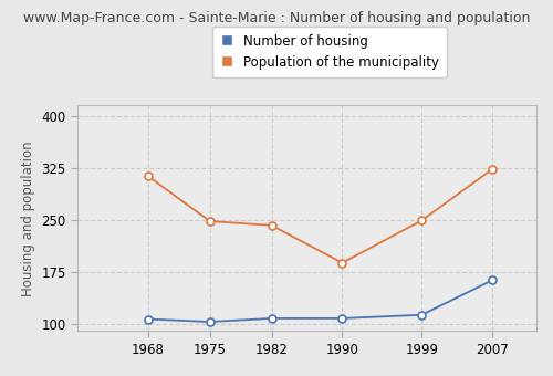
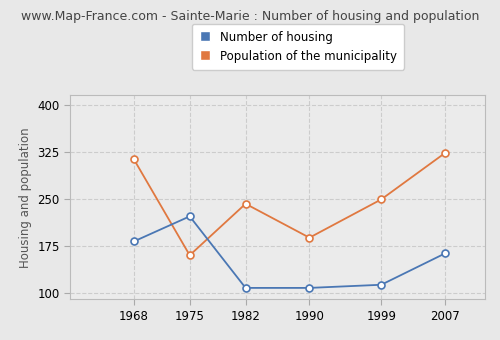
Number of housing/1968: 107 -> 182
Number of housing/1975: 103 -> 222
Population of the municipality/1975: 248 -> 160
